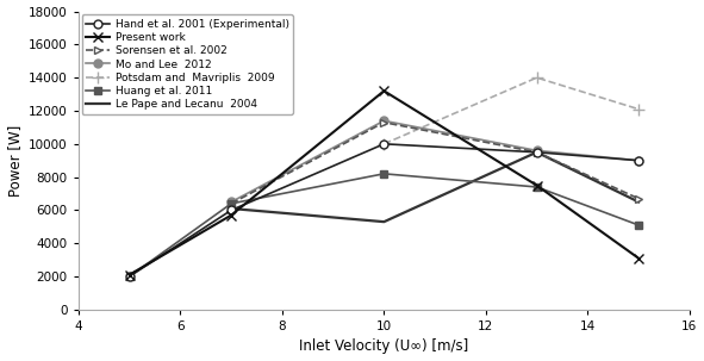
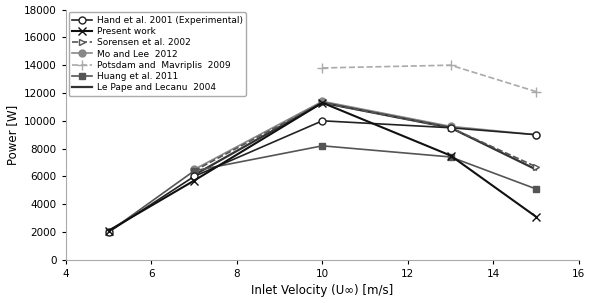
Present work/10: 13200 -> 11300
Potsdam and Mavriplis 2009/10: 10000 -> 13800
Le Pape and Lecanu 2004/10: 5300 -> 11300
